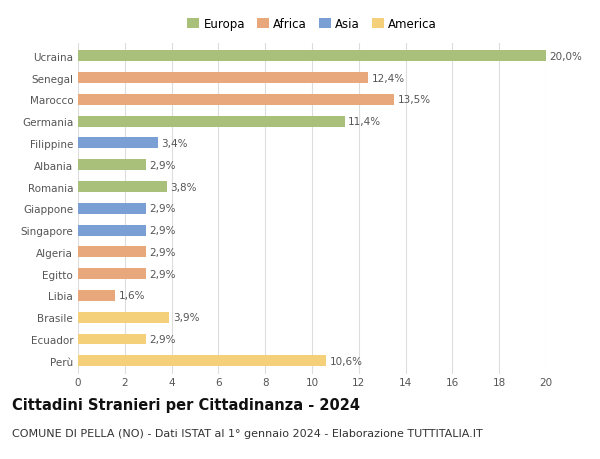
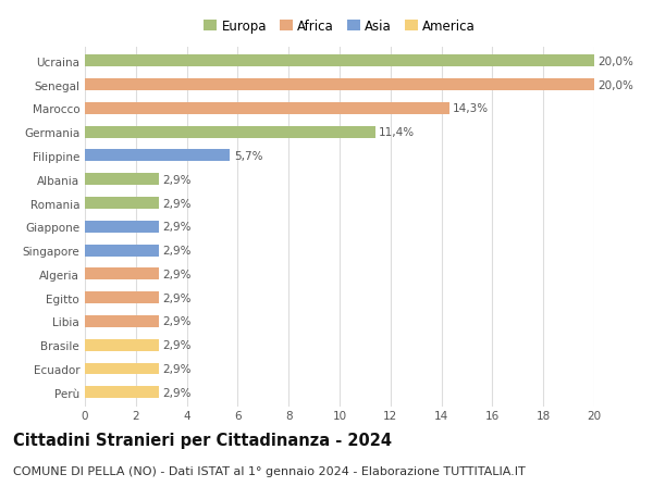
Senegal: 12,4% -> 20,0%
Marocco: 13,5% -> 14,3%
Filippine: 3,4% -> 5,7%
Romania: 3,8% -> 2,9%
Libia: 1,6% -> 2,9%
Brasile: 3,9% -> 2,9%
Perù: 10,6% -> 2,9%
